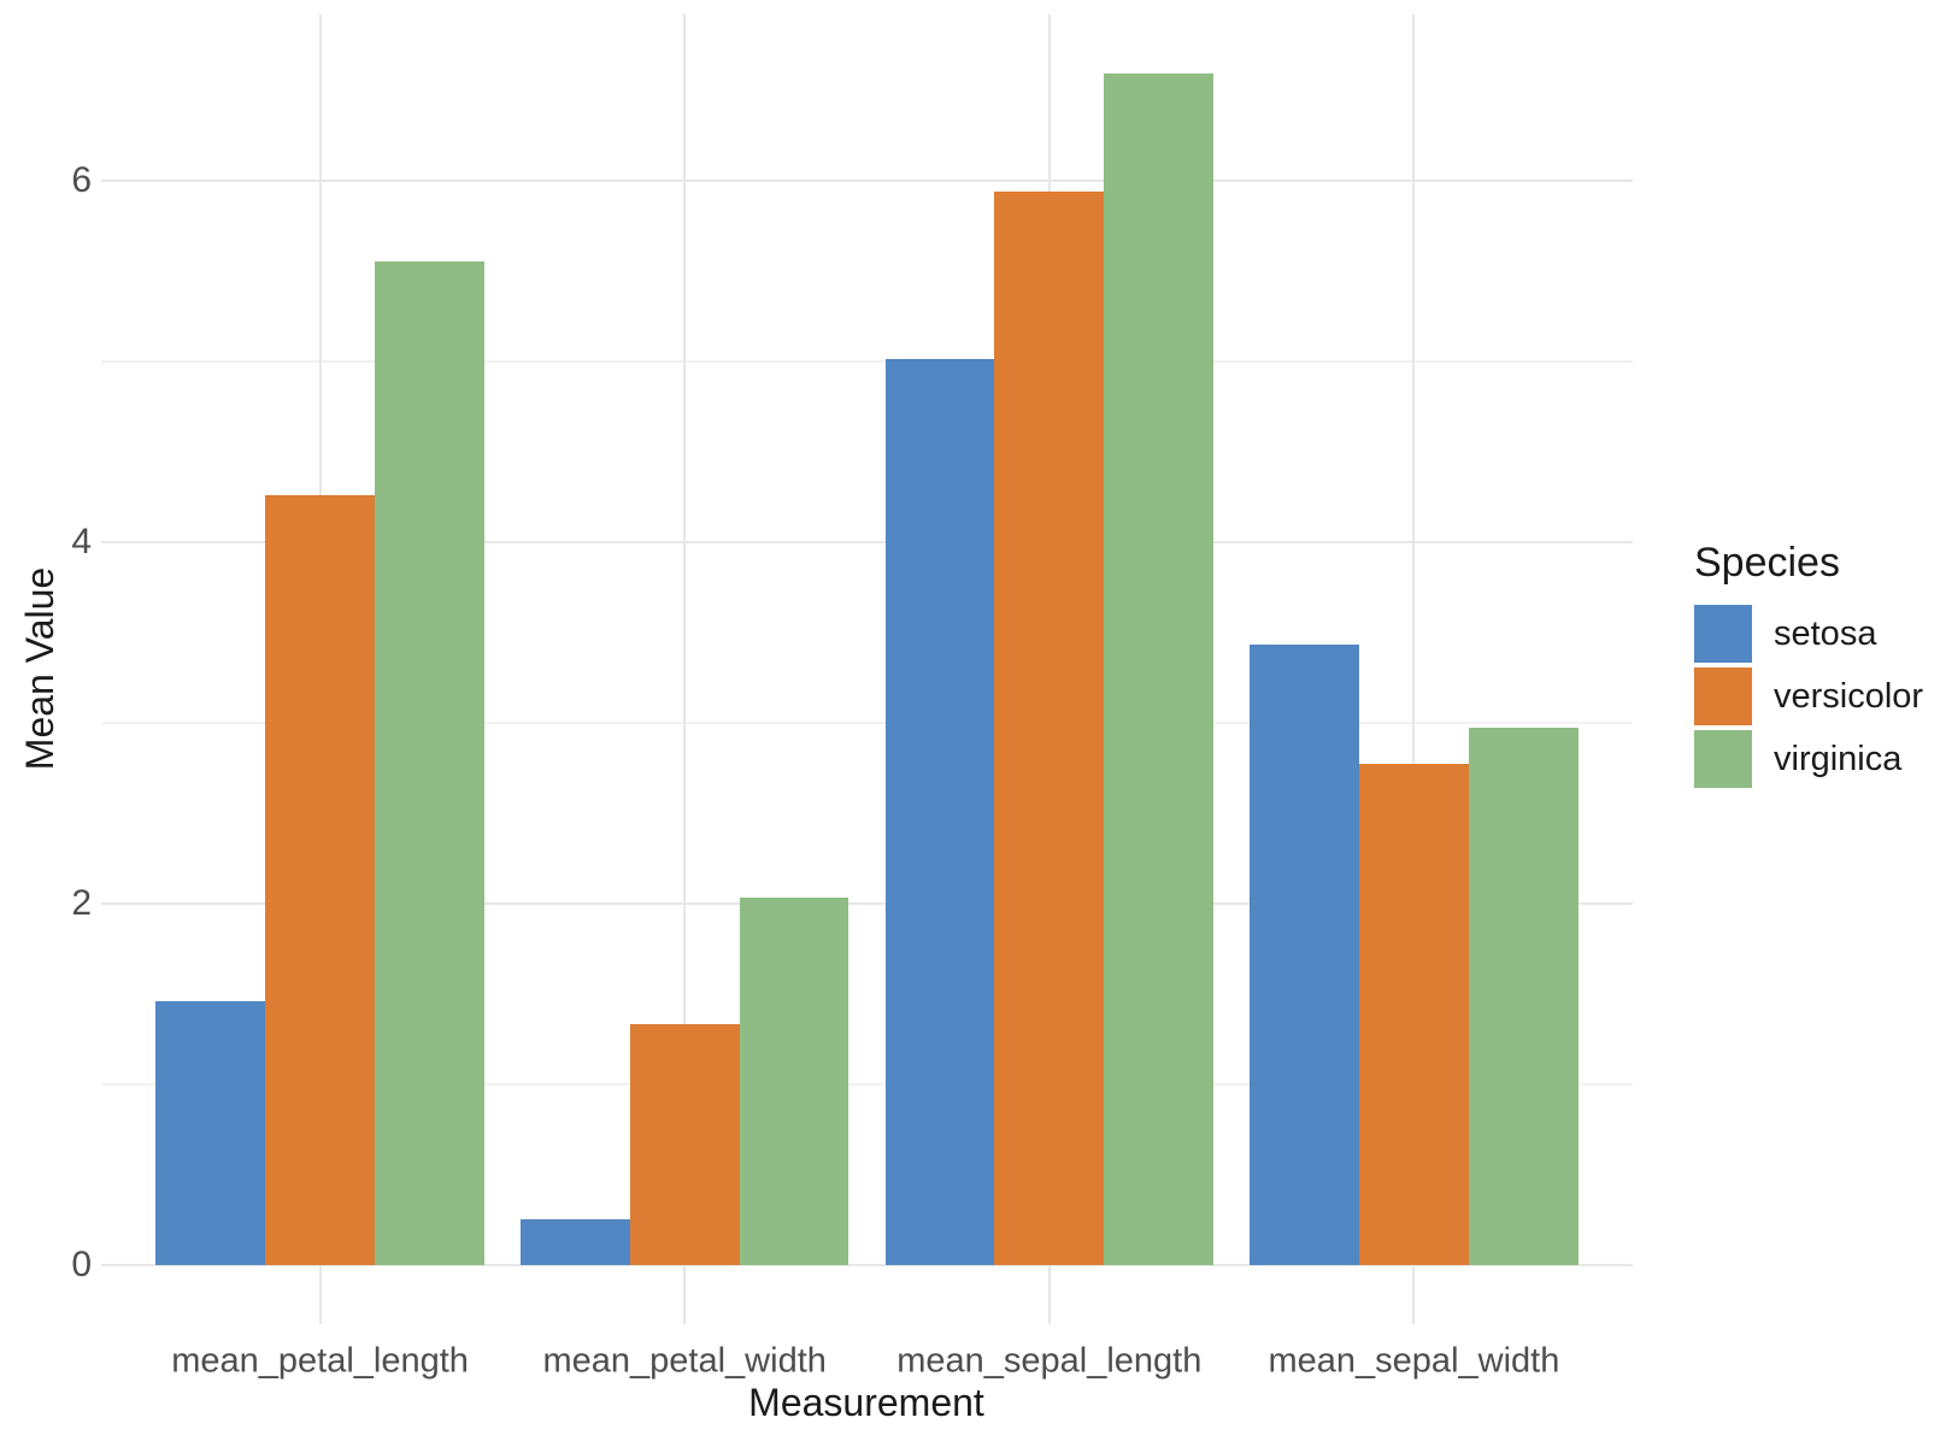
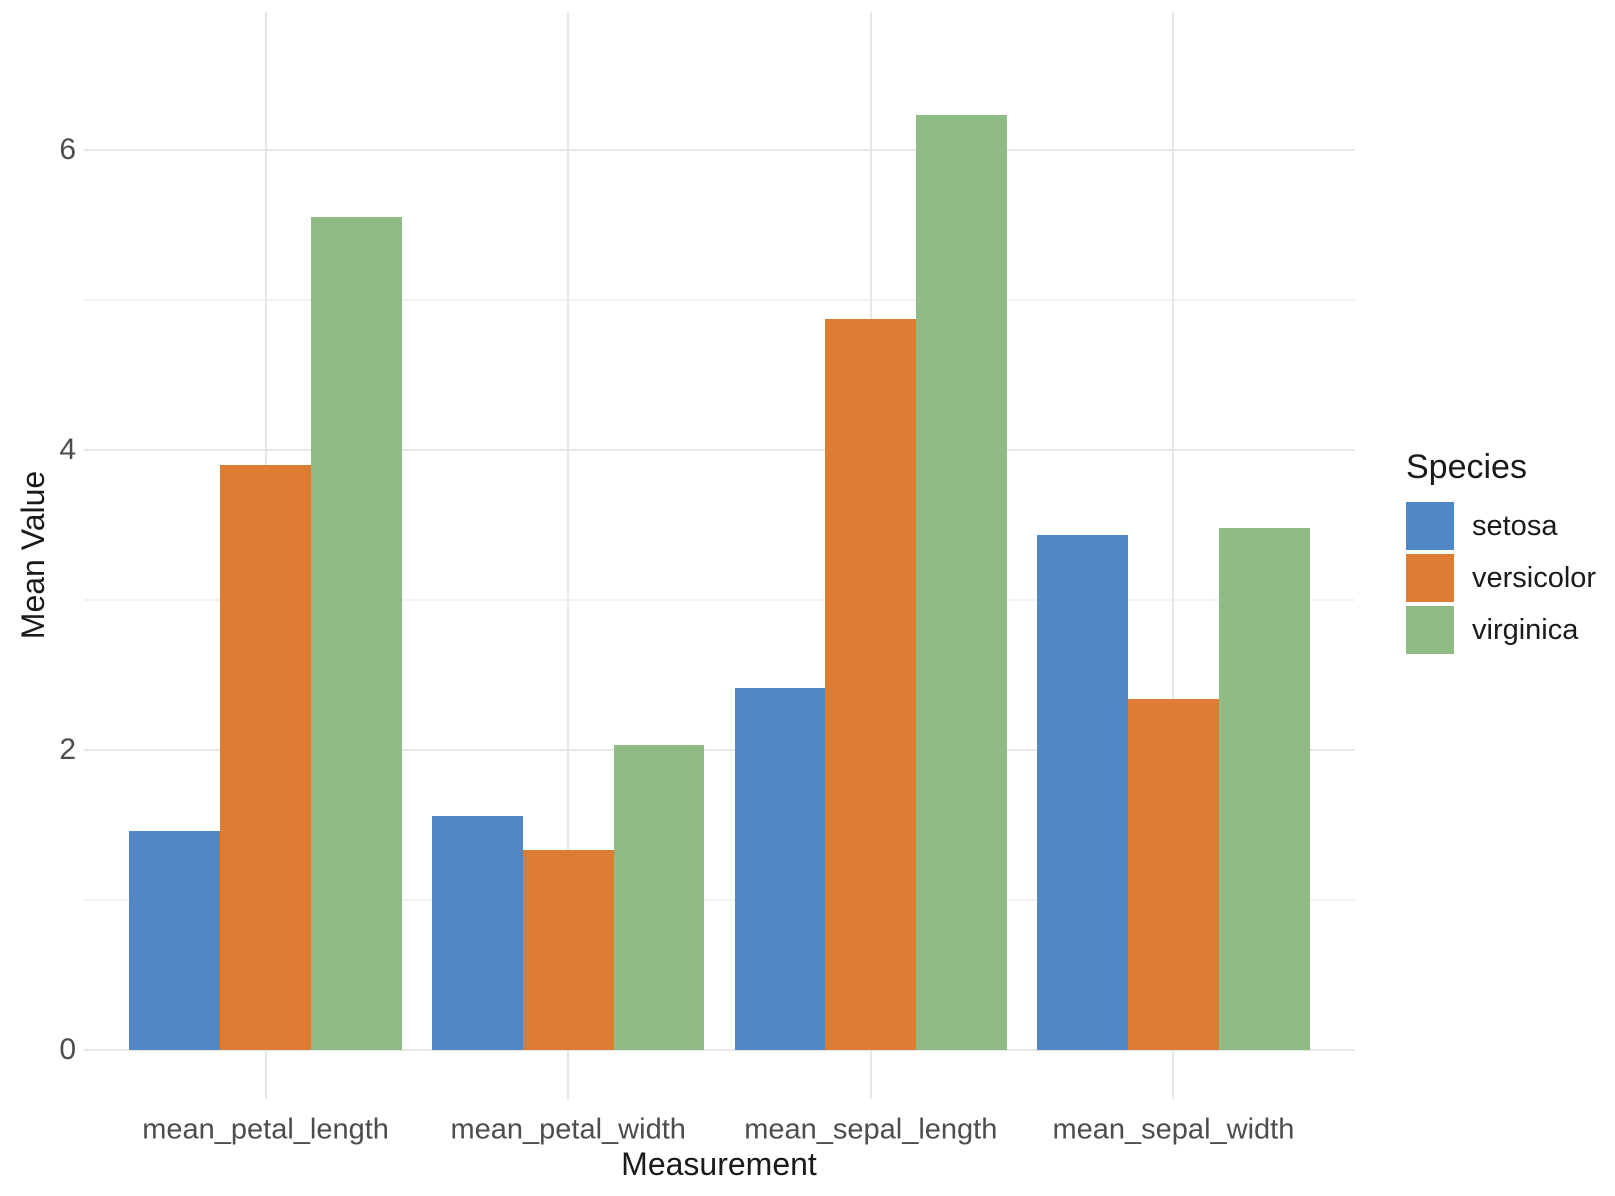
versicolor/mean_petal_length: 4.26 -> 3.90
setosa/mean_petal_width: 0.25 -> 1.56
setosa/mean_sepal_length: 5.01 -> 2.41
versicolor/mean_sepal_length: 5.94 -> 4.87
virginica/mean_sepal_length: 6.59 -> 6.23
versicolor/mean_sepal_width: 2.77 -> 2.34
virginica/mean_sepal_width: 2.97 -> 3.48
